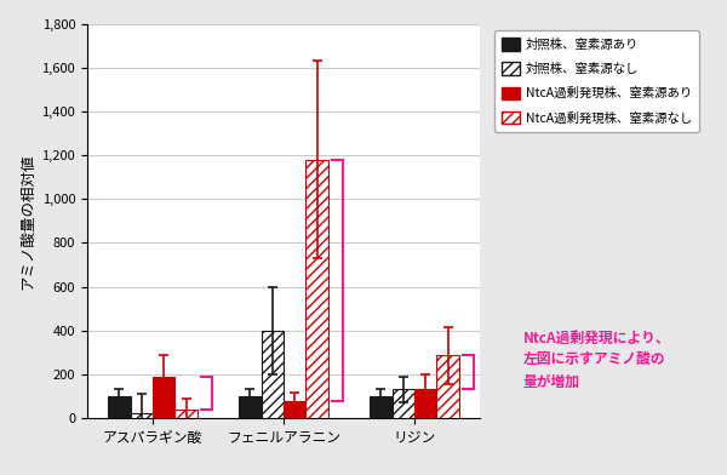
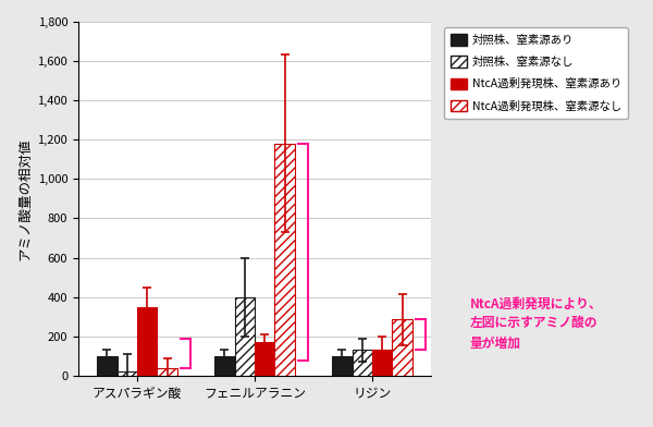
NtcA過剰発現株、窒素源あり/アスパラギン酸: 190 -> 350
NtcA過剰発現株、窒素源あり/フェニルアラニン: 80 -> 170
